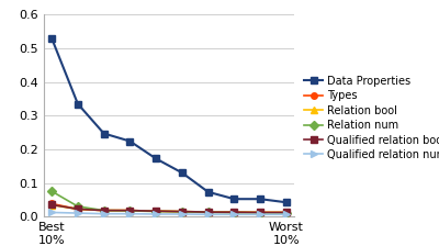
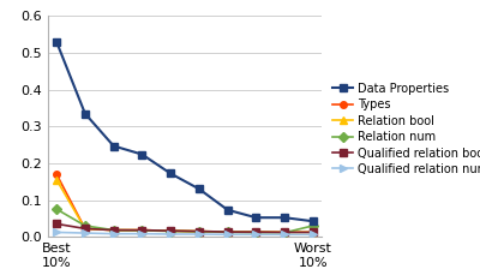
Types/Best 10%: 0.038 -> 0.170
Relation bool/Best 10%: 0.034 -> 0.155
Relation num/Worst 10%: 0.010 -> 0.030
